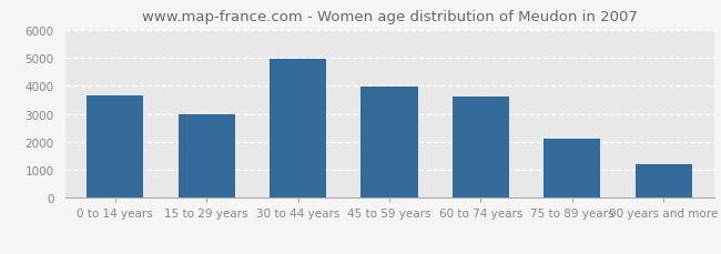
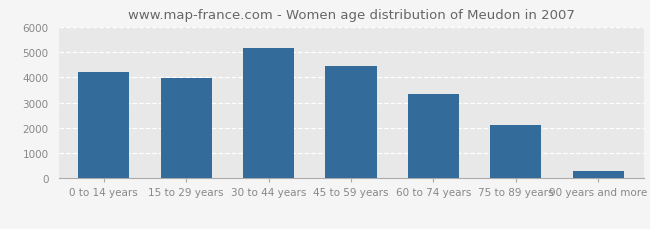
0 to 14 years: 3650 -> 4200
15 to 29 years: 3000 -> 3950
30 to 44 years: 4950 -> 5150
45 to 59 years: 3950 -> 4430
60 to 74 years: 3600 -> 3350
90 years and more: 1200 -> 290
